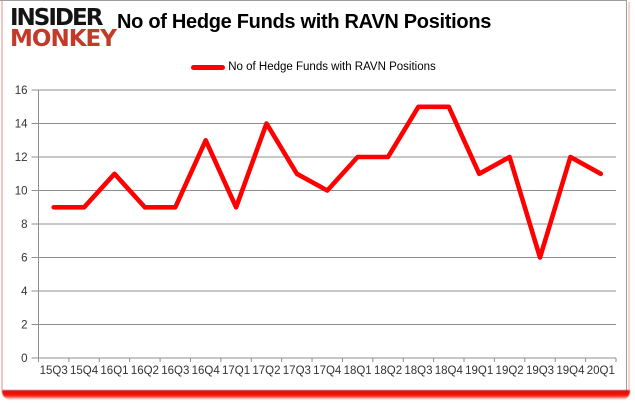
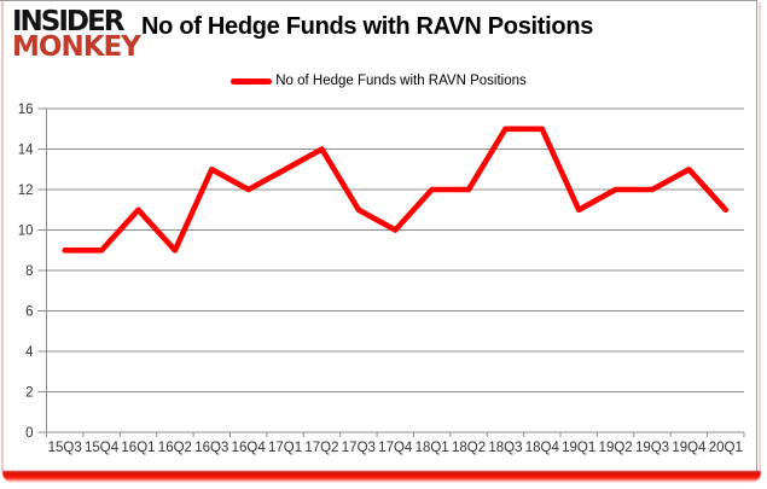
16Q3: 9 -> 13
16Q4: 13 -> 12
17Q1: 9 -> 13
19Q3: 6 -> 12
19Q4: 12 -> 13
